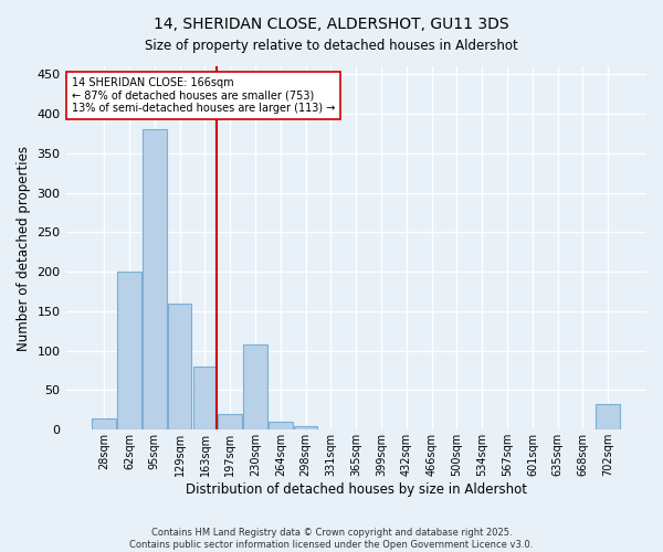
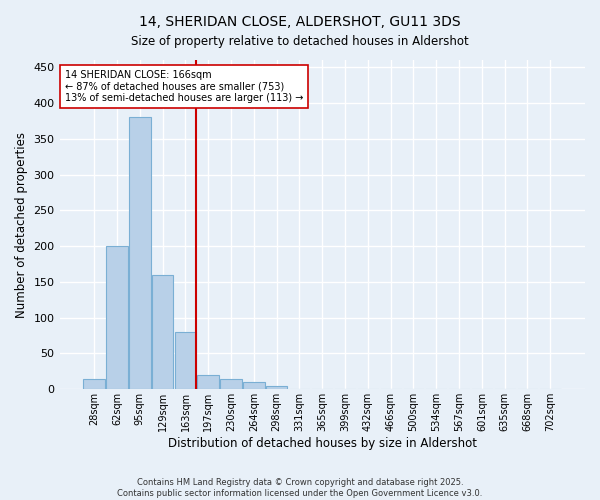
230sqm: 108 -> 15
702sqm: 32 -> 1
